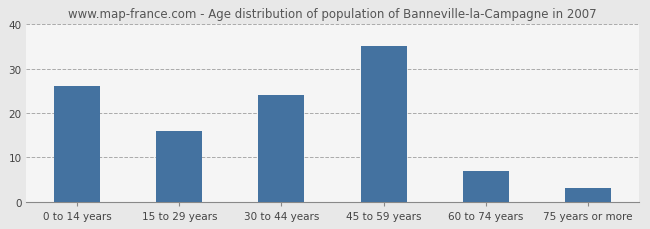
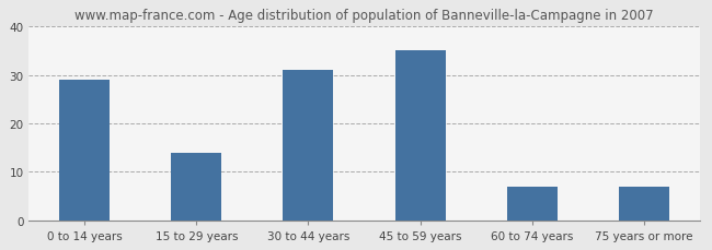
0 to 14 years: 26 -> 29
15 to 29 years: 16 -> 14
30 to 44 years: 24 -> 31
75 years or more: 3 -> 7
